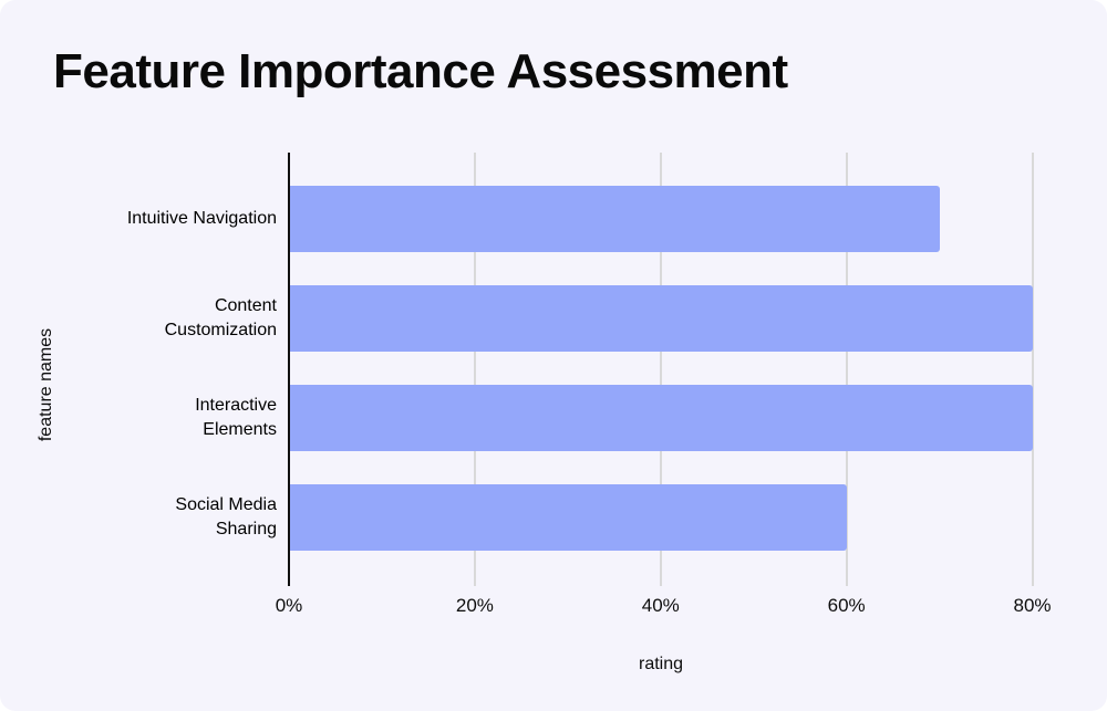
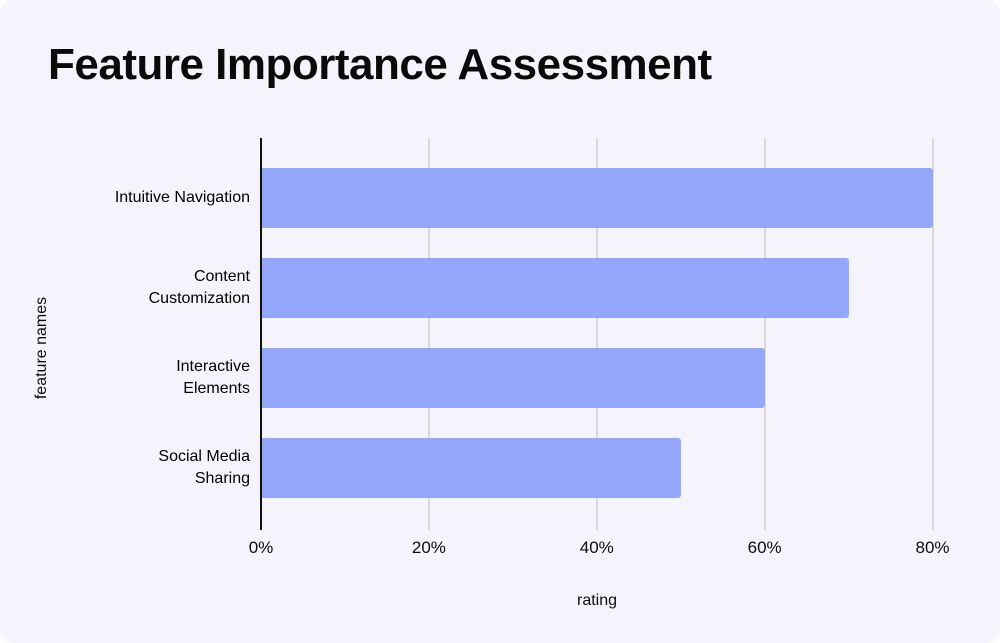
Intuitive Navigation: 70% -> 80%
Content Customization: 80% -> 70%
Interactive Elements: 80% -> 60%
Social Media Sharing: 60% -> 50%
